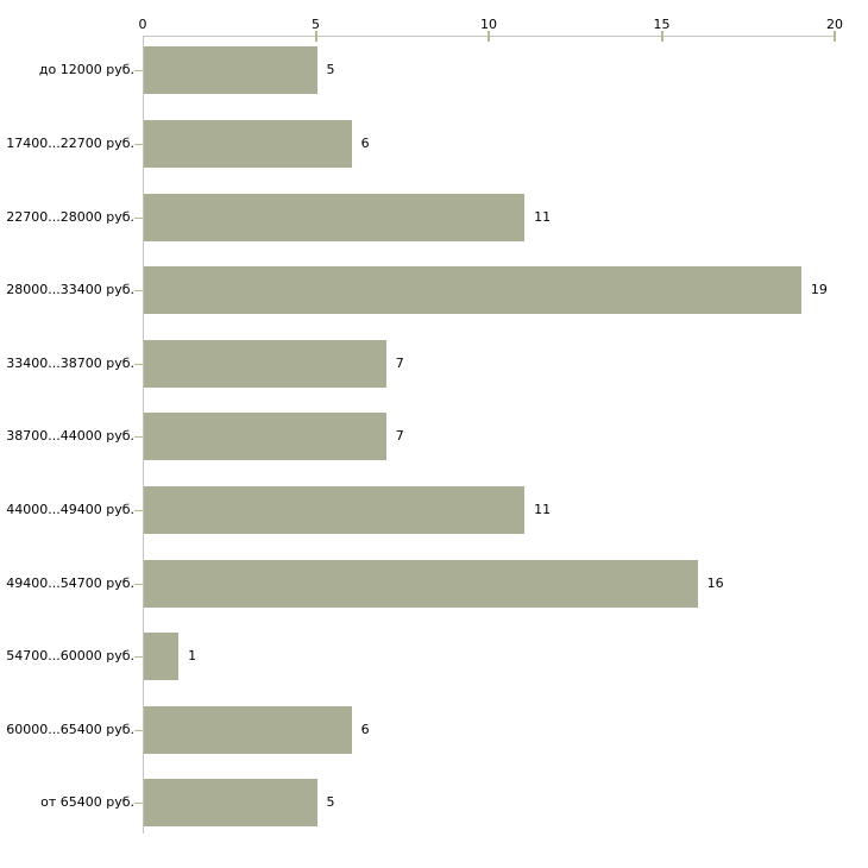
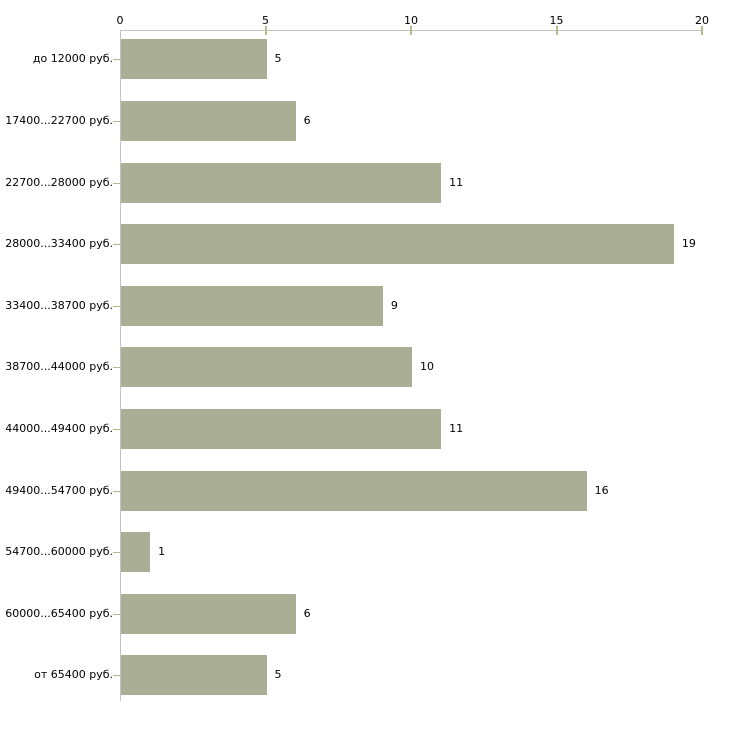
33400...38700 руб.: 7 -> 9
38700...44000 руб.: 7 -> 10
